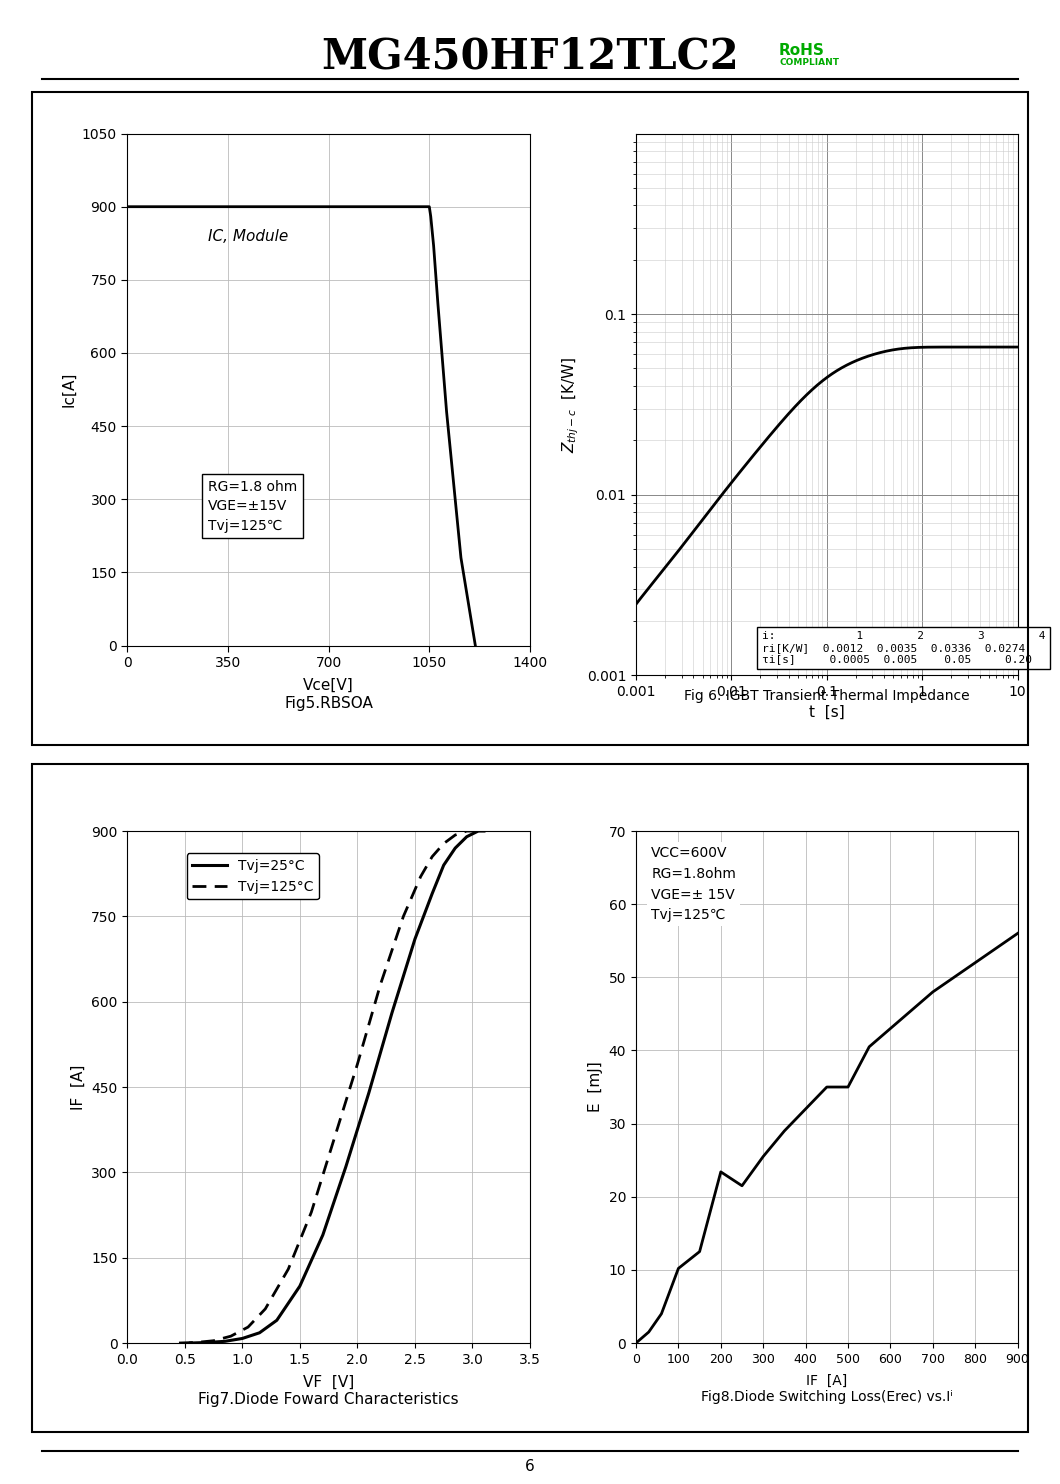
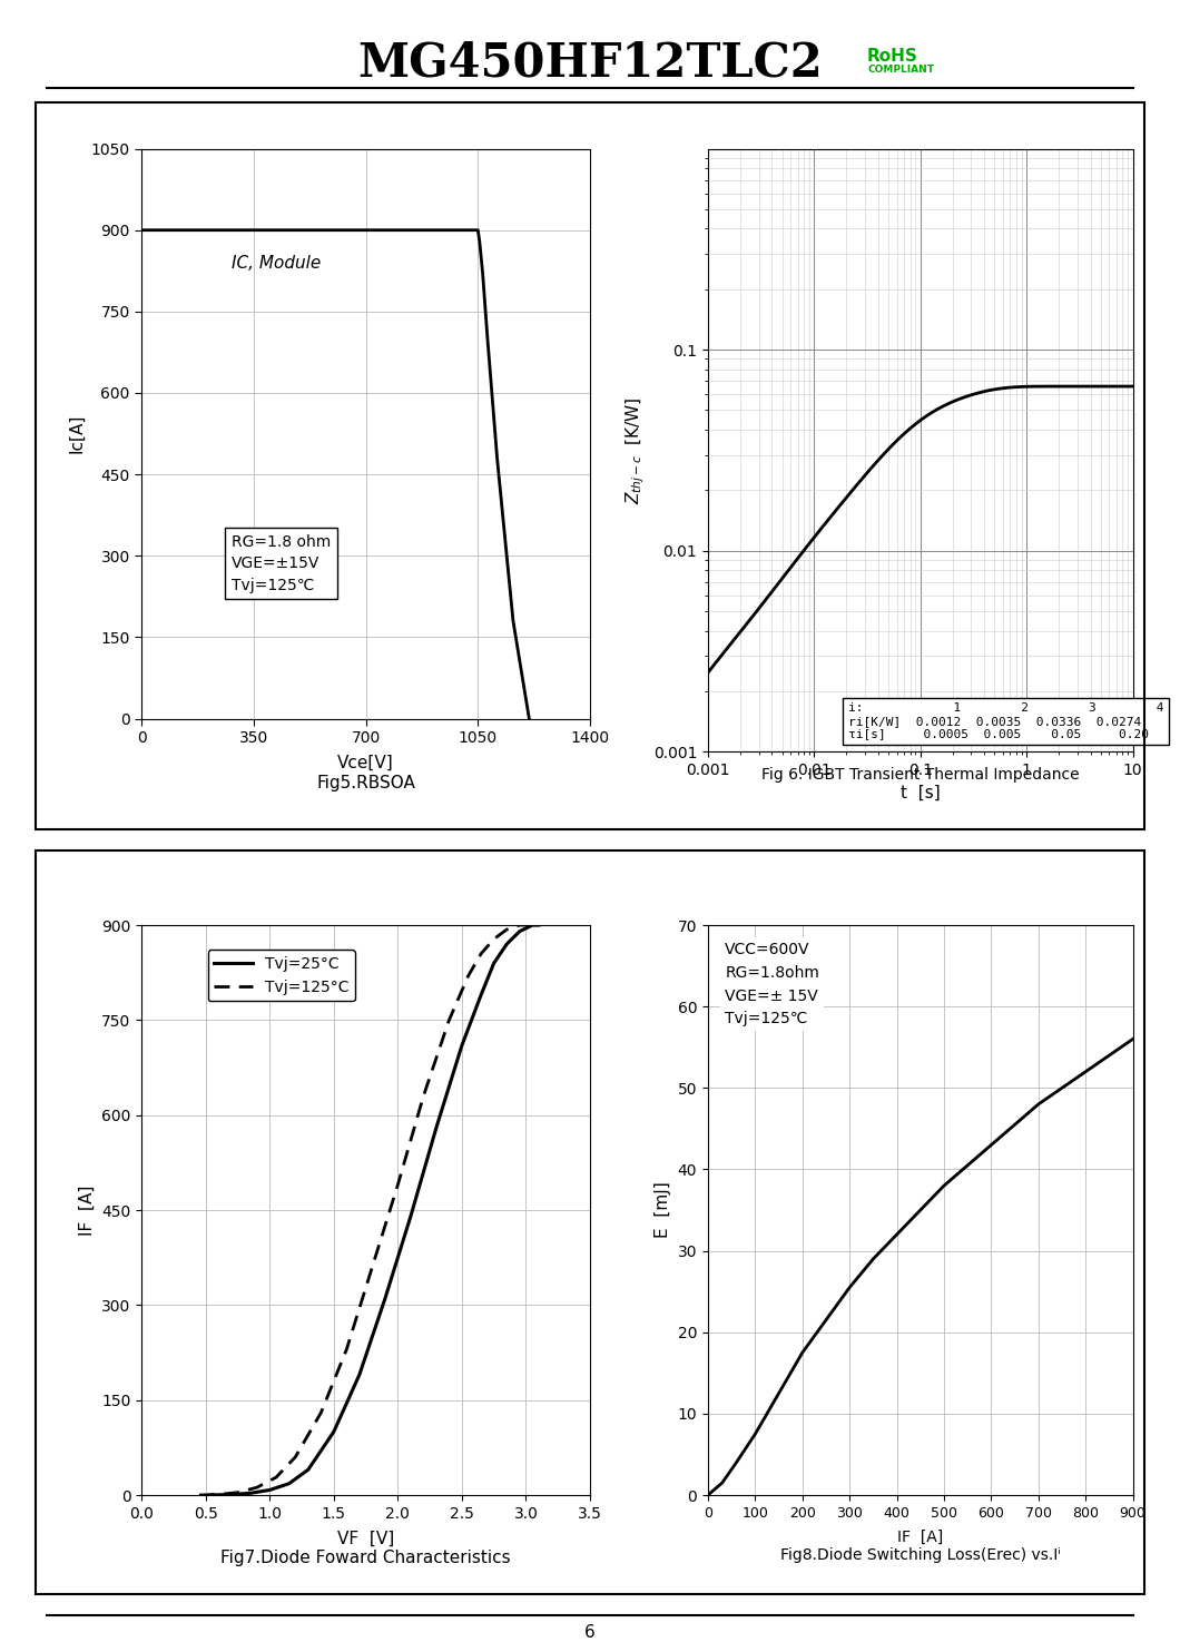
100: 10.2 -> 7.5
200: 23.4 -> 17.5
500: 35.0 -> 38.0
